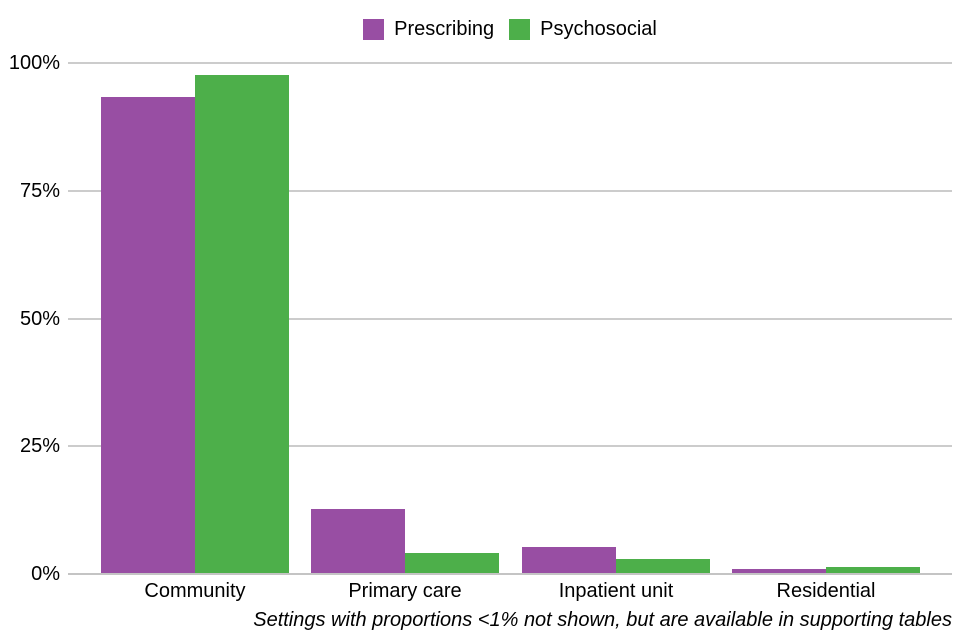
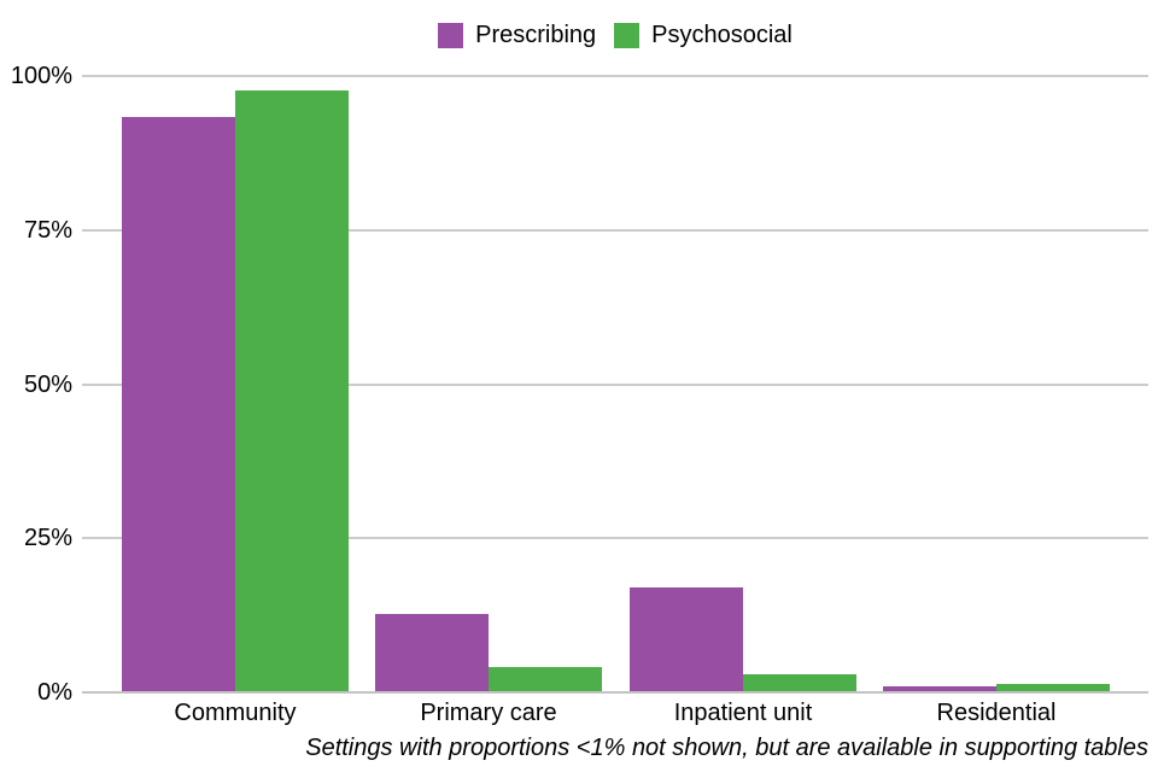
Prescribing/Inpatient unit: 5% -> 17%
